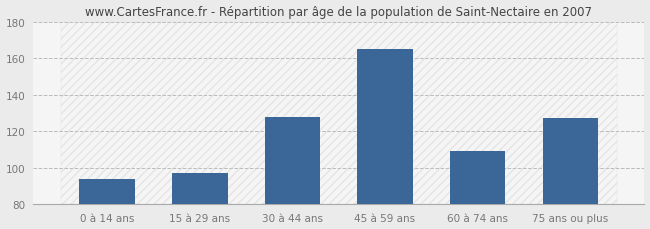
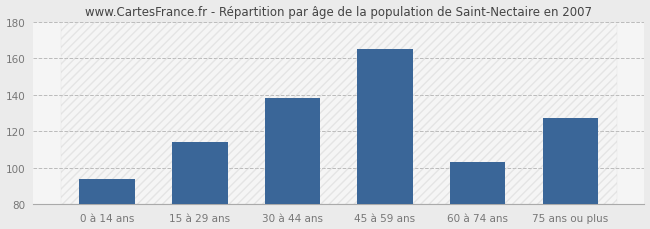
15 à 29 ans: 97 -> 114
30 à 44 ans: 128 -> 138
60 à 74 ans: 109 -> 103
